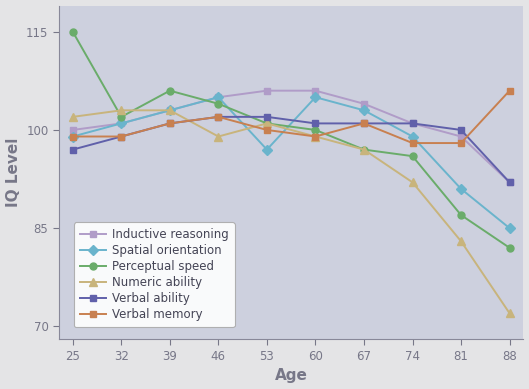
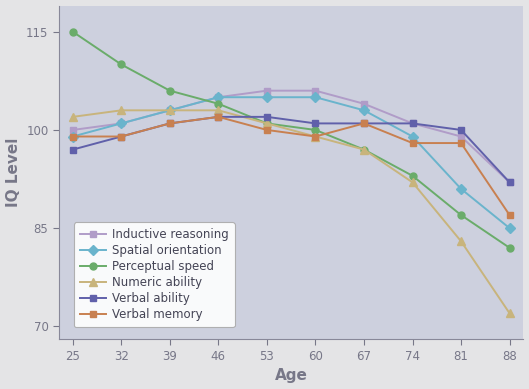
Perceptual speed/32: 102 -> 110
Numeric ability/46: 99 -> 103
Spatial orientation/53: 97 -> 105
Perceptual speed/74: 96 -> 93
Verbal memory/88: 106 -> 87
